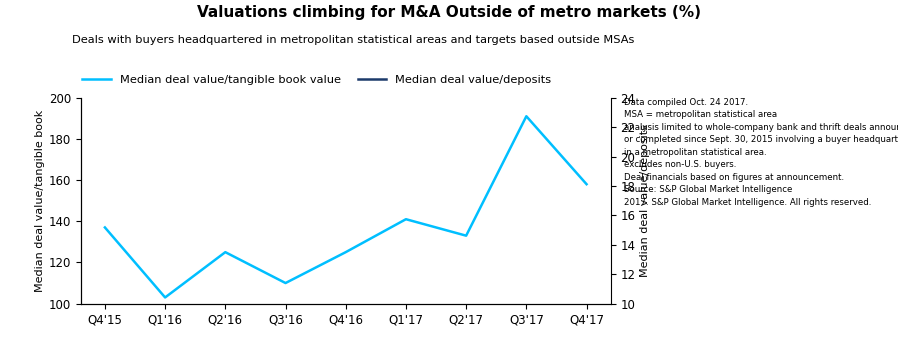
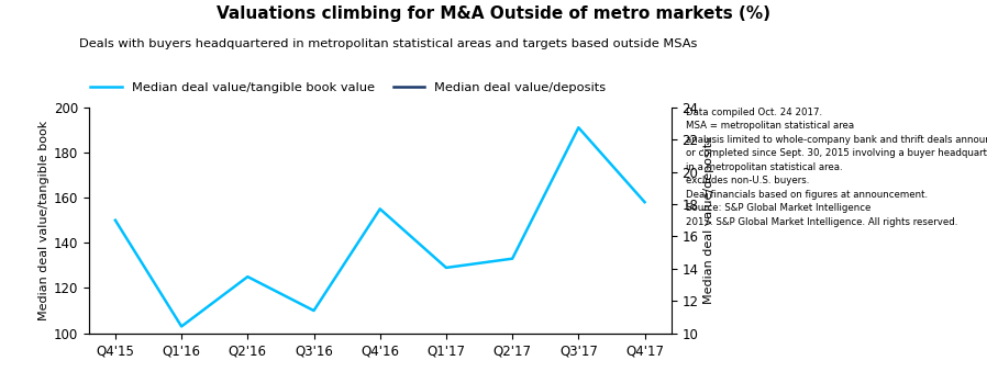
Median deal value/tangible book value/Q4'15: 137 -> 150
Median deal value/tangible book value/Q4'16: 125 -> 155
Median deal value/tangible book value/Q1'17: 141 -> 129
